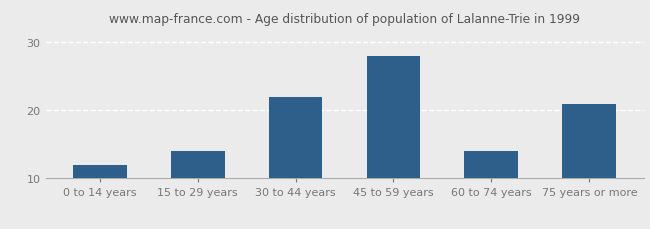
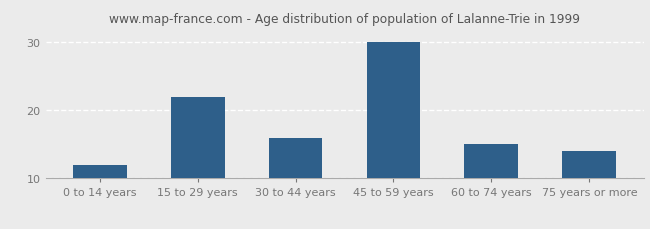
15 to 29 years: 14 -> 22
30 to 44 years: 22 -> 16
45 to 59 years: 28 -> 30
60 to 74 years: 14 -> 15
75 years or more: 21 -> 14
